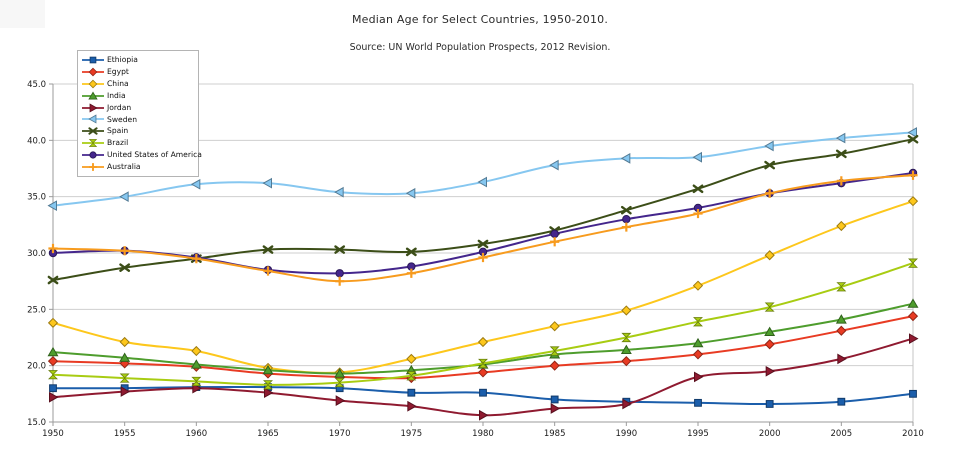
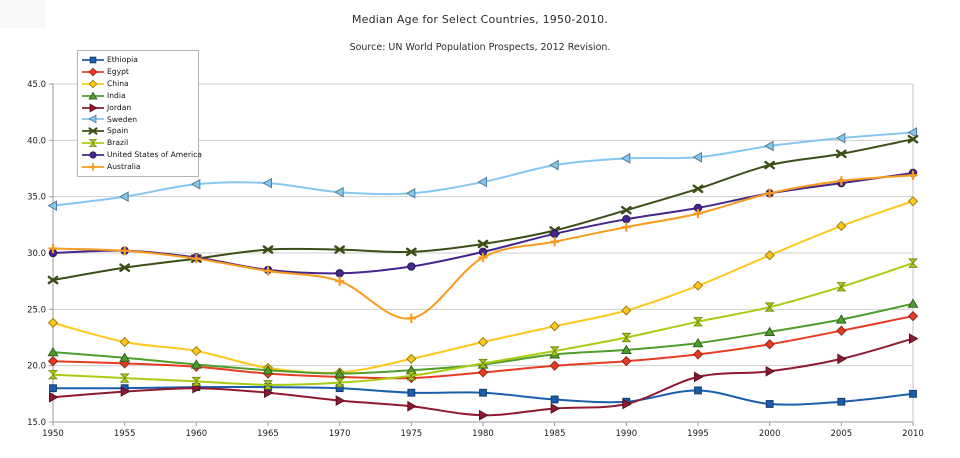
Australia/1975: 28.2 -> 24.2
Ethiopia/1995: 16.7 -> 17.8
